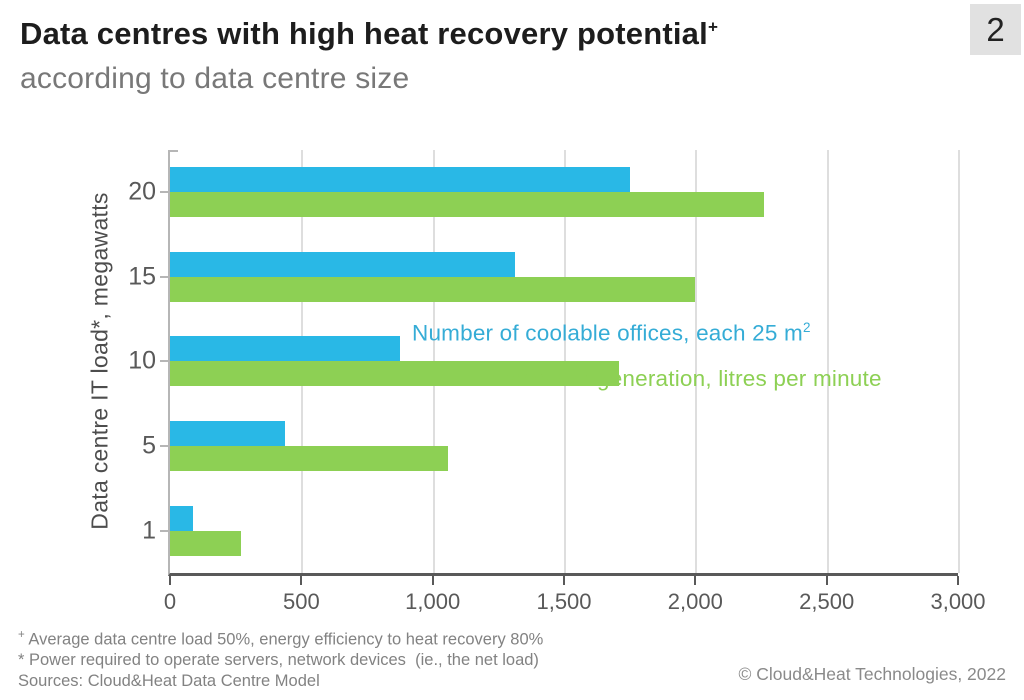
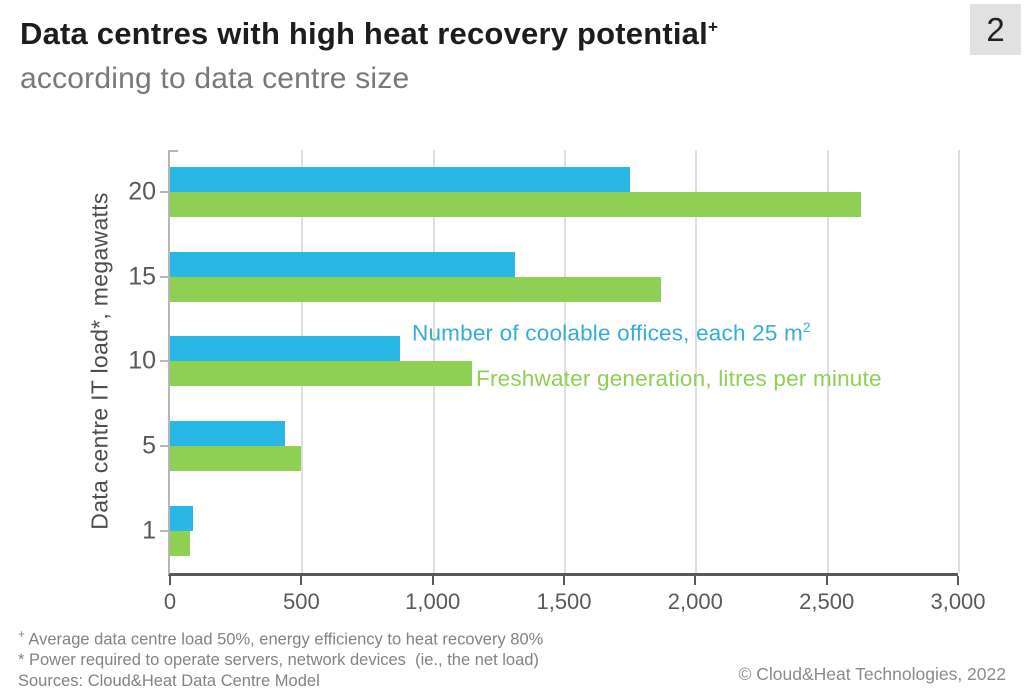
Freshwater generation, litres per minute/20: 2260 -> 2630
Freshwater generation, litres per minute/15: 2000 -> 1870
Freshwater generation, litres per minute/10: 1710 -> 1150
Freshwater generation, litres per minute/5: 1060 -> 500
Freshwater generation, litres per minute/1: 270 -> 80
